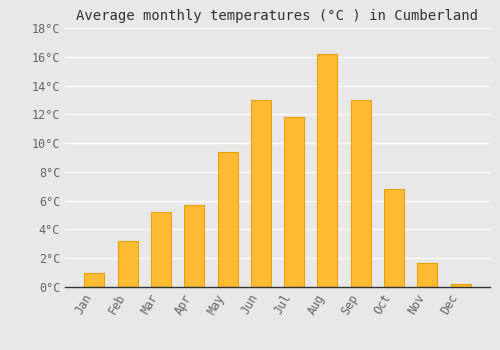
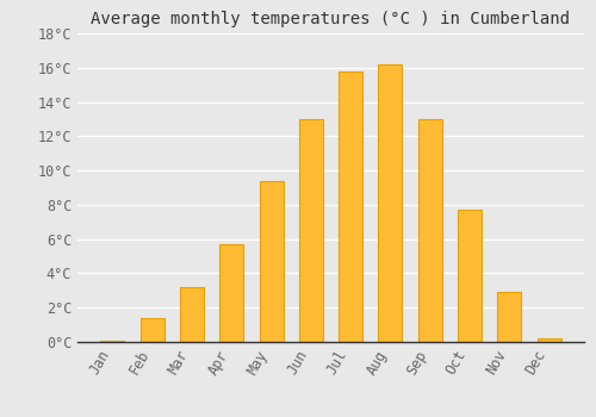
Jan: 1.0°C -> 0.1°C
Feb: 3.2°C -> 1.4°C
Mar: 5.2°C -> 3.2°C
Jul: 11.8°C -> 15.8°C
Oct: 6.8°C -> 7.7°C
Nov: 1.7°C -> 2.9°C
